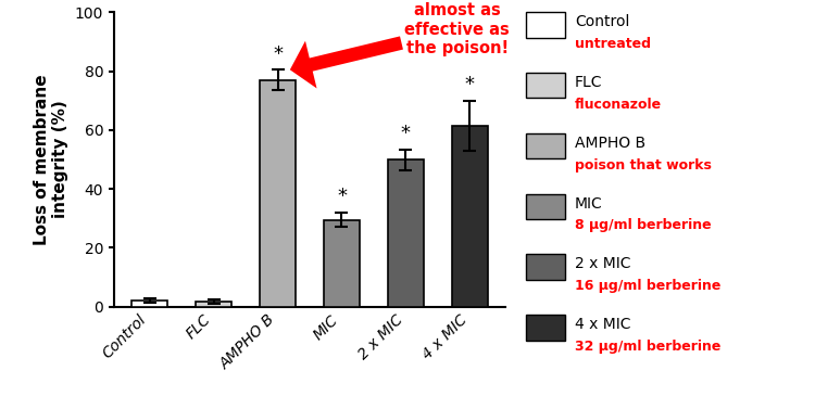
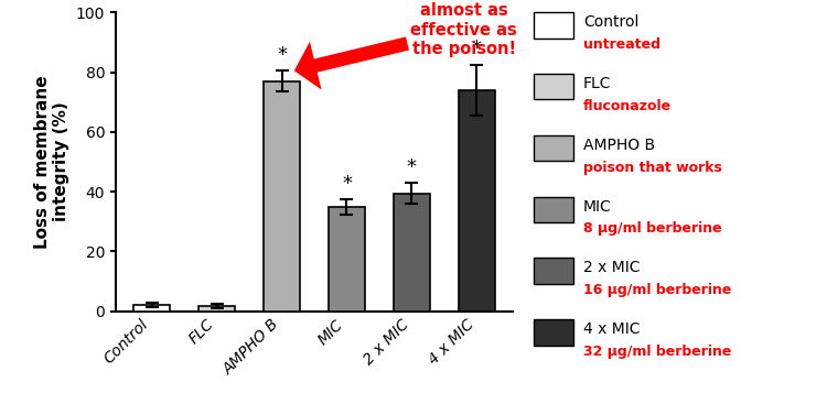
MIC: 29.5 -> 35.0
2 x MIC: 50.0 -> 39.5
4 x MIC: 61.5 -> 74.0
